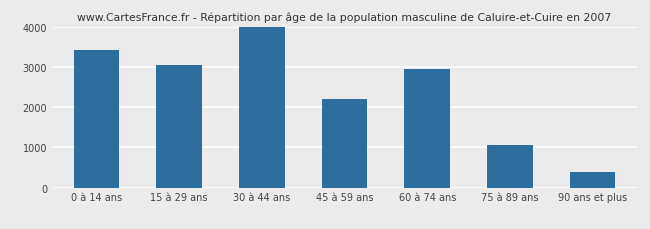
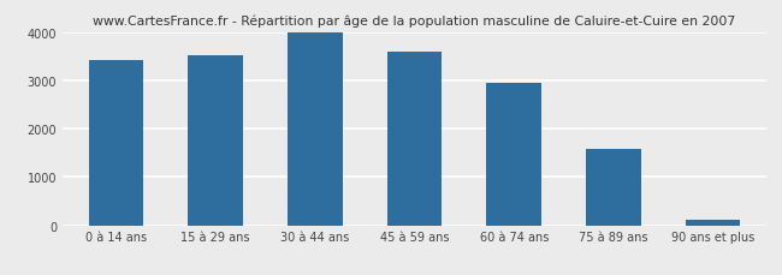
15 à 29 ans: 3050 -> 3530
45 à 59 ans: 2200 -> 3600
75 à 89 ans: 1050 -> 1580
90 ans et plus: 400 -> 120
